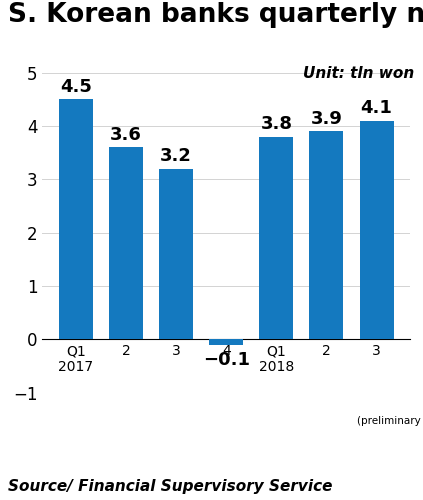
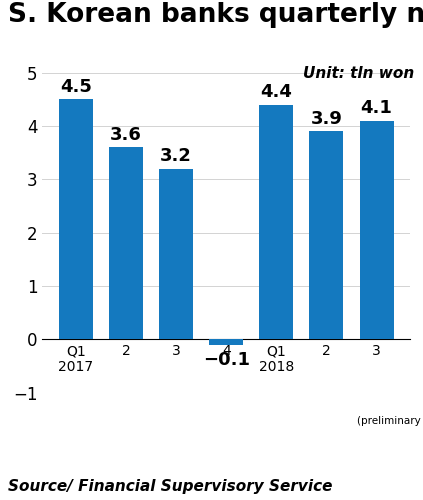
Q1 2018: 3.8 -> 4.4
